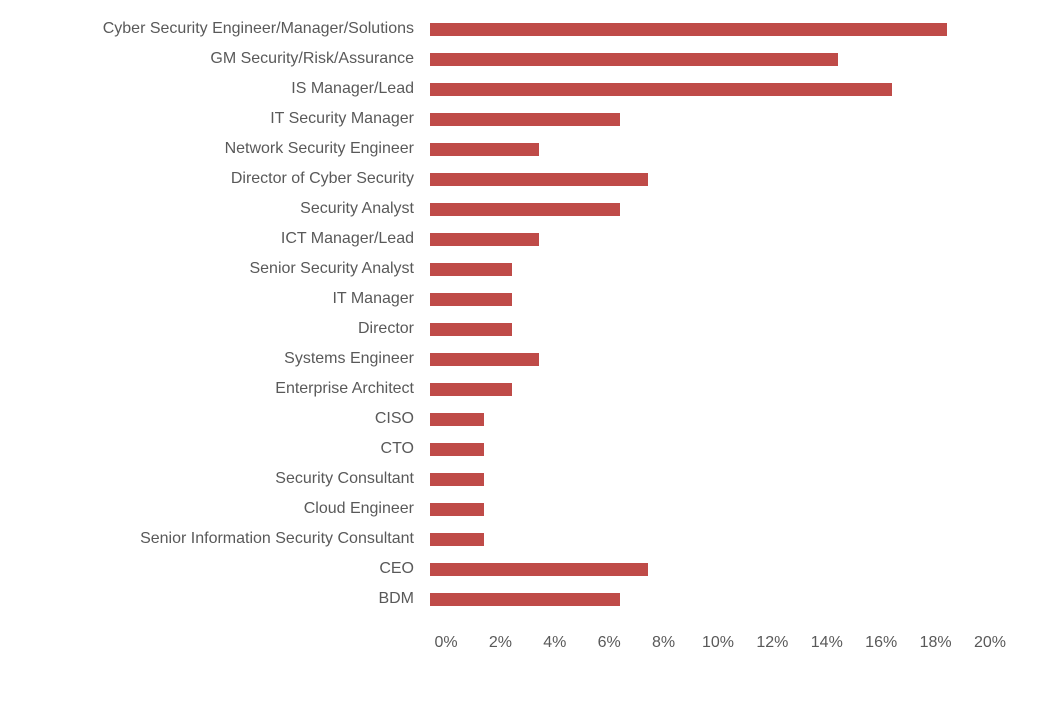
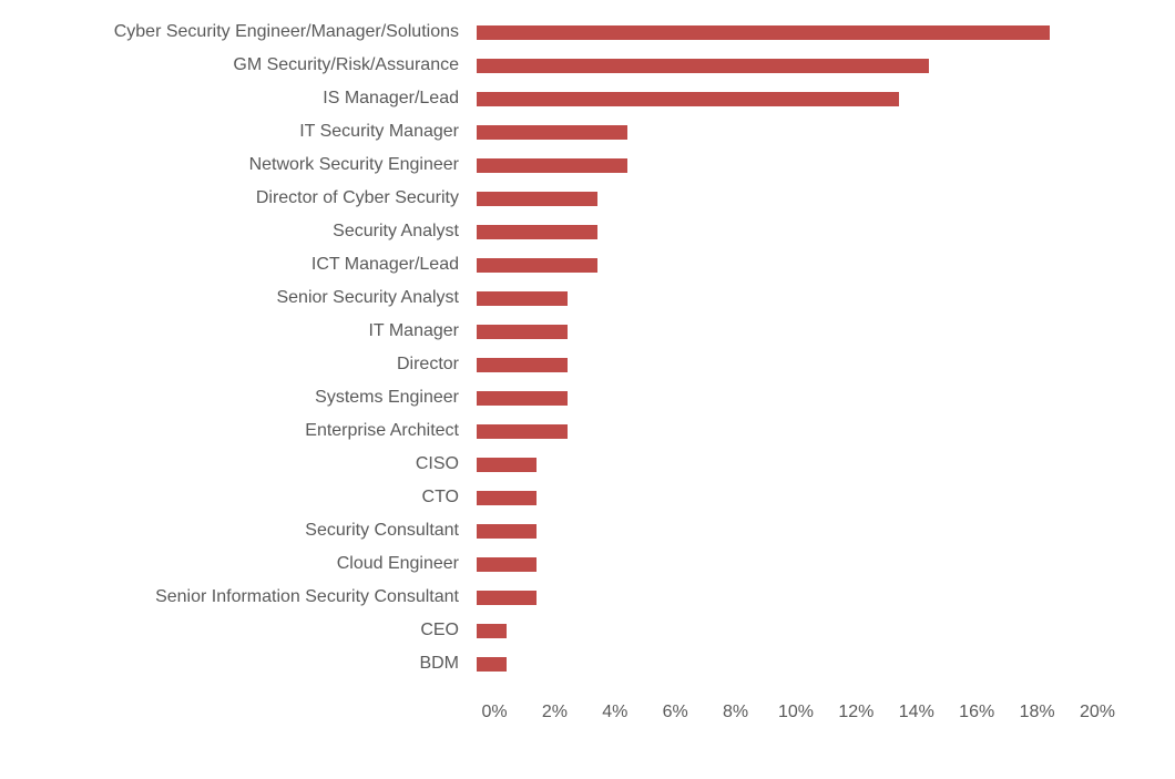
IS Manager/Lead: 17% -> 14%
IT Security Manager: 7% -> 5%
Network Security Engineer: 4% -> 5%
Director of Cyber Security: 8% -> 4%
Security Analyst: 7% -> 4%
Systems Engineer: 4% -> 3%
CEO: 8% -> 1%
BDM: 7% -> 1%
